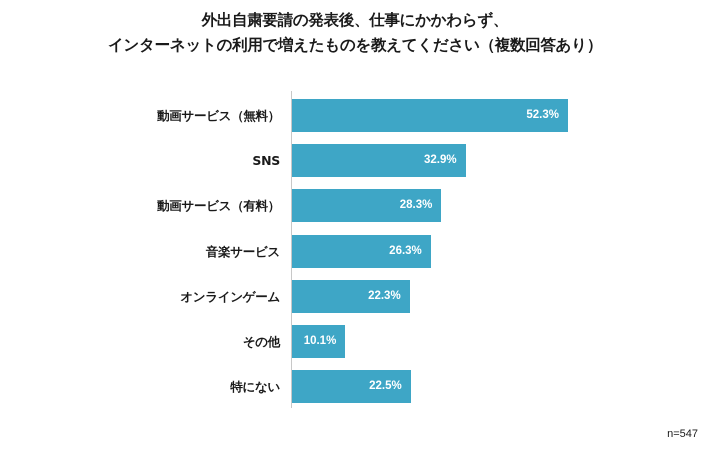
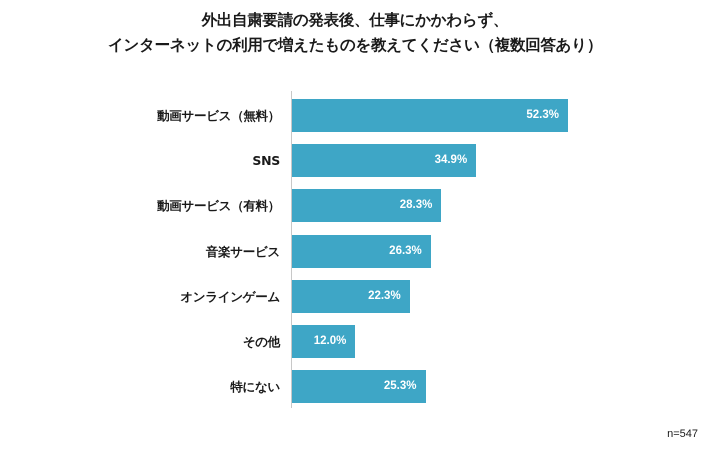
SNS: 32.9% -> 34.9%
その他: 10.1% -> 12.0%
特にない: 22.5% -> 25.3%
